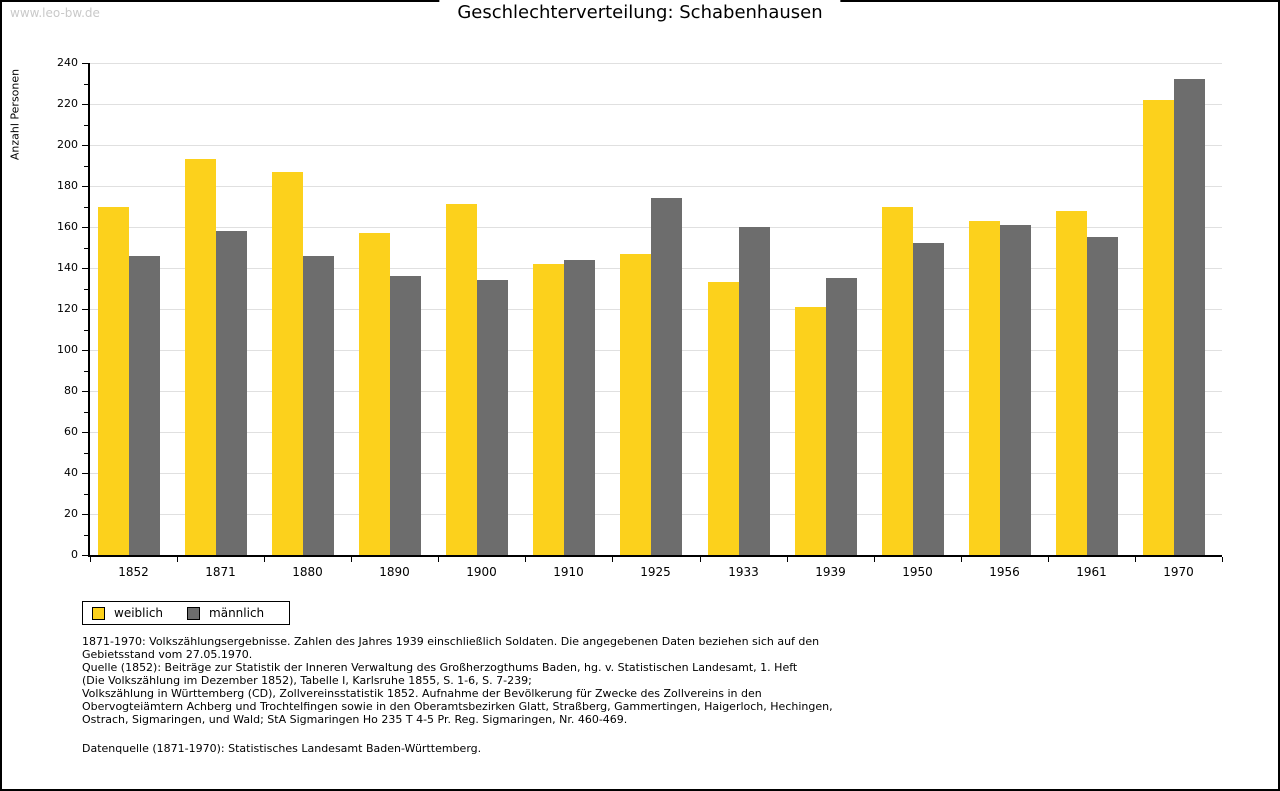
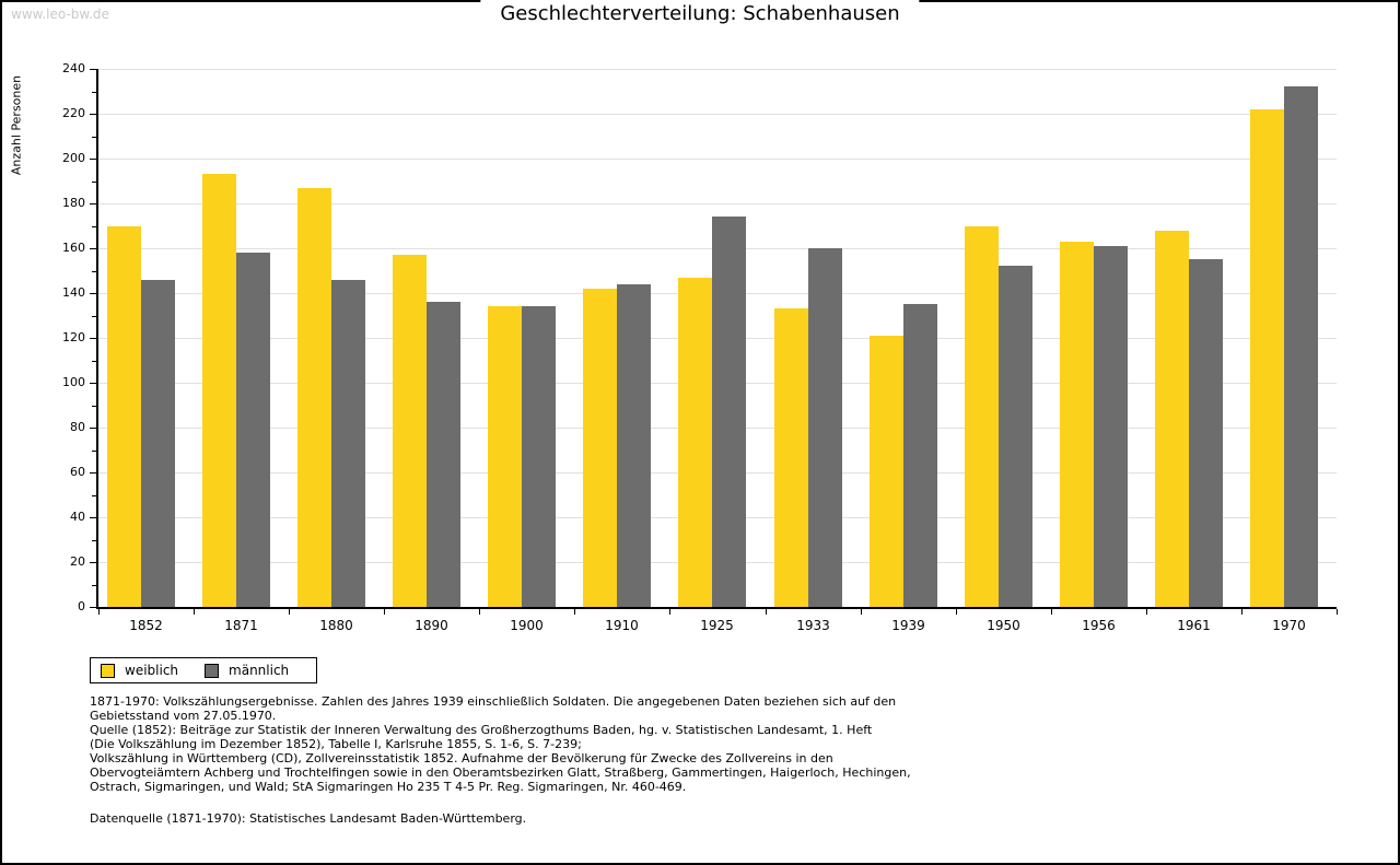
weiblich/1900: 171 -> 134
